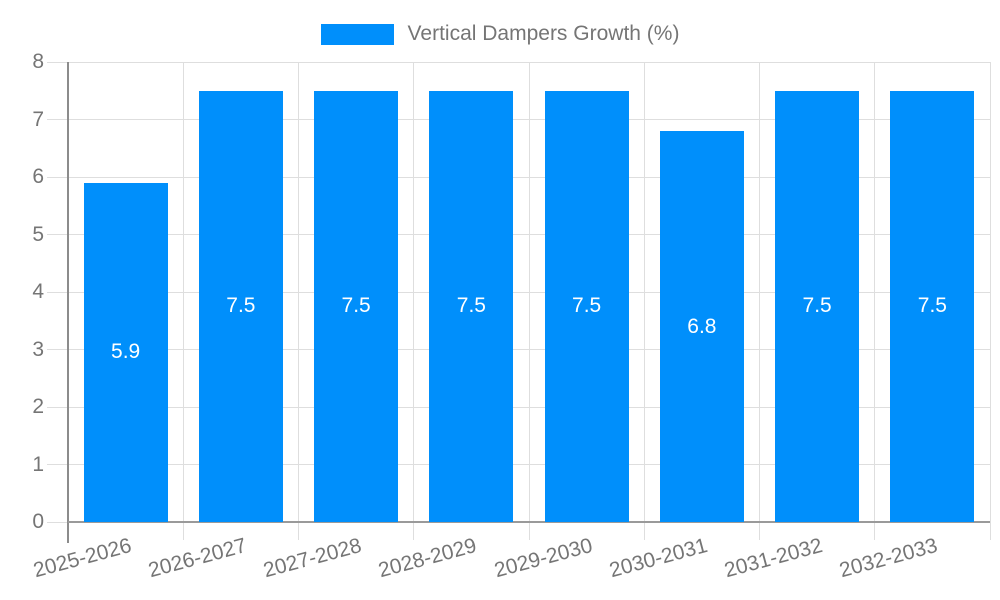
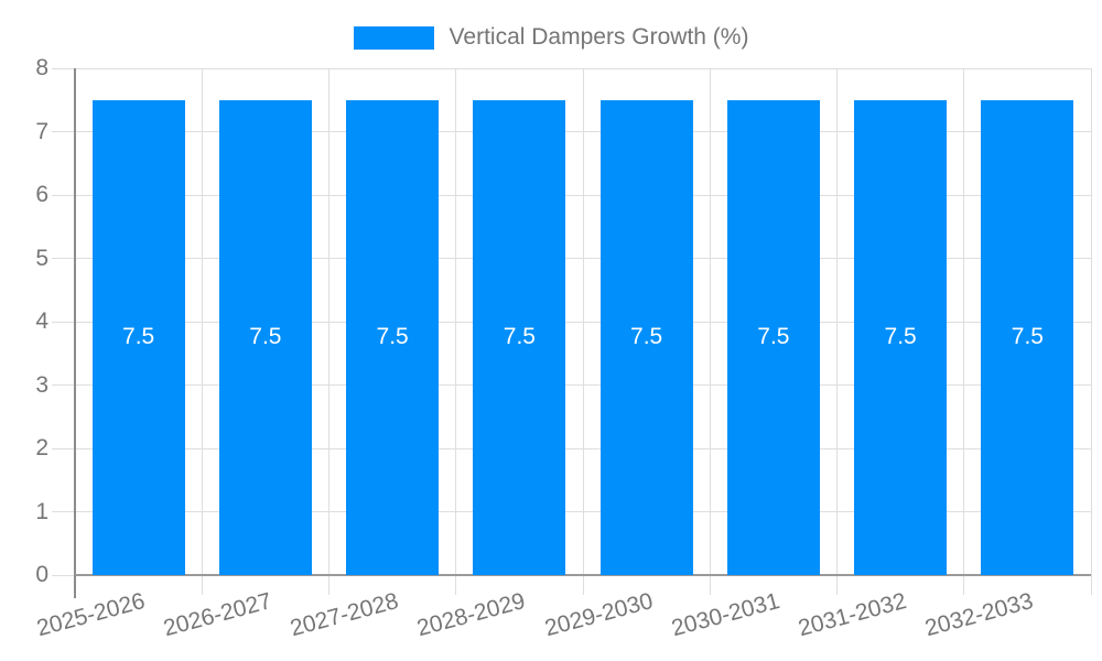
2025-2026: 5.9 -> 7.5
2030-2031: 6.8 -> 7.5
